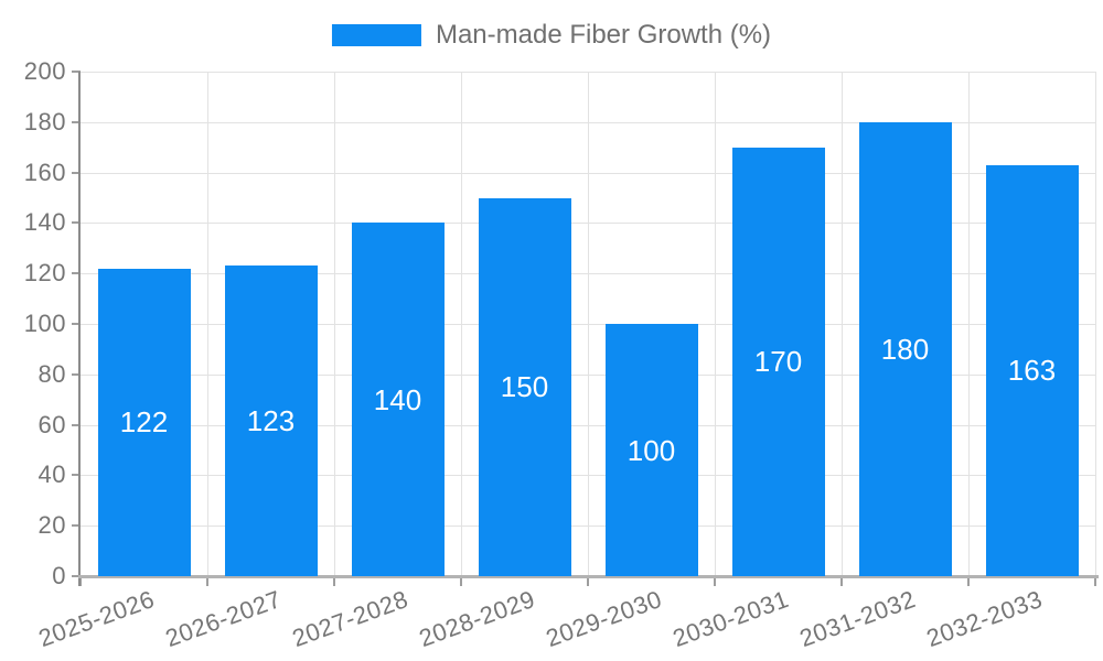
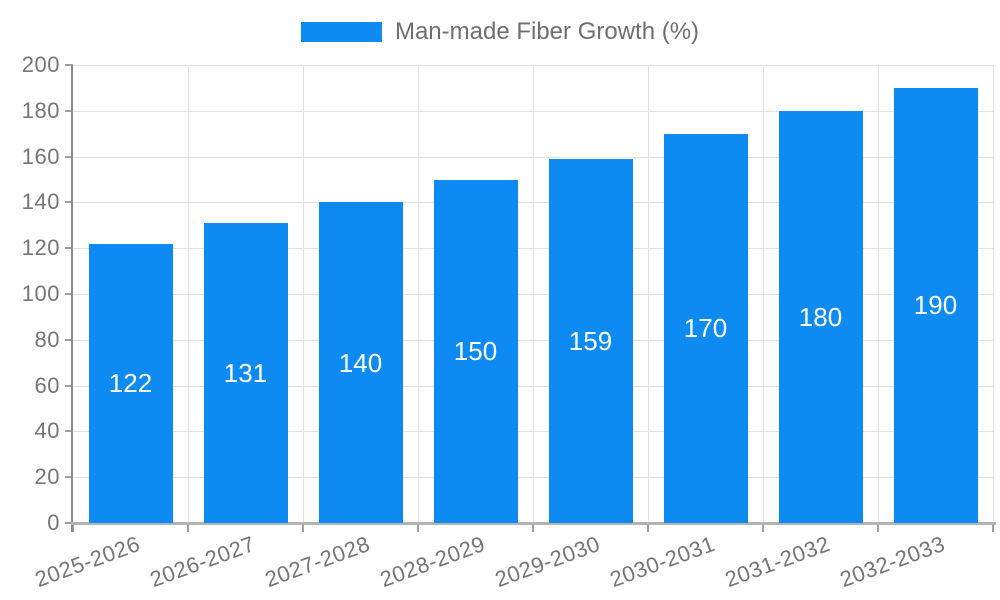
2026-2027: 123 -> 131
2029-2030: 100 -> 159
2032-2033: 163 -> 190
